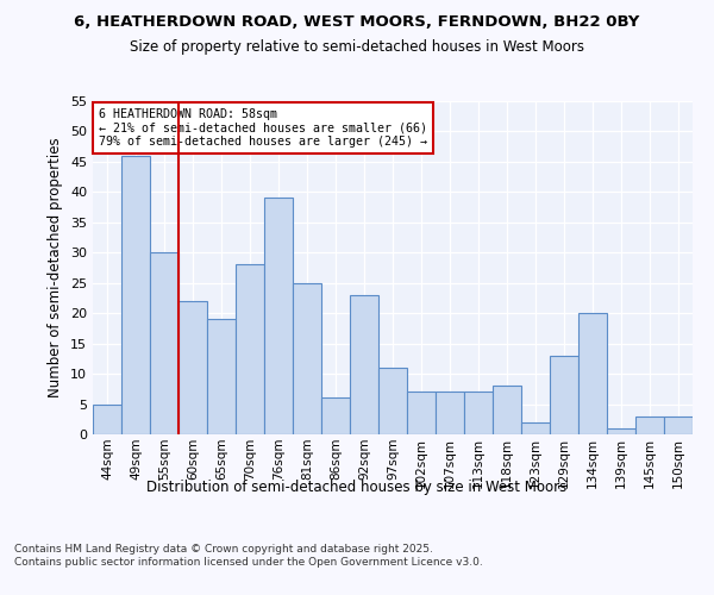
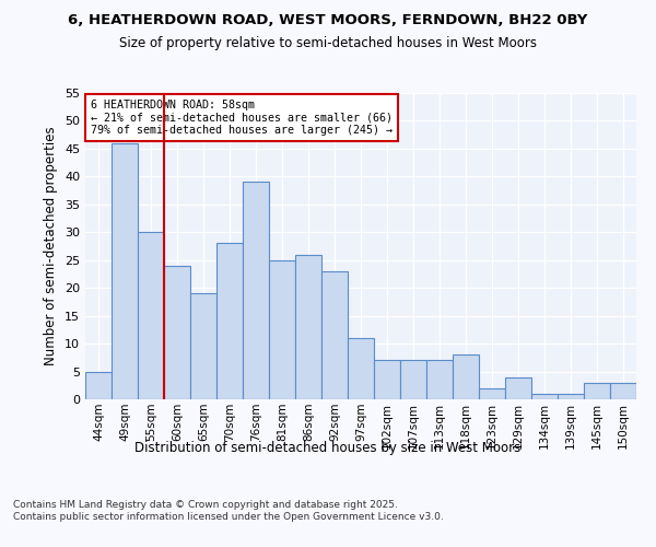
60sqm: 22 -> 24
86sqm: 6 -> 26
129sqm: 13 -> 4
134sqm: 20 -> 1
